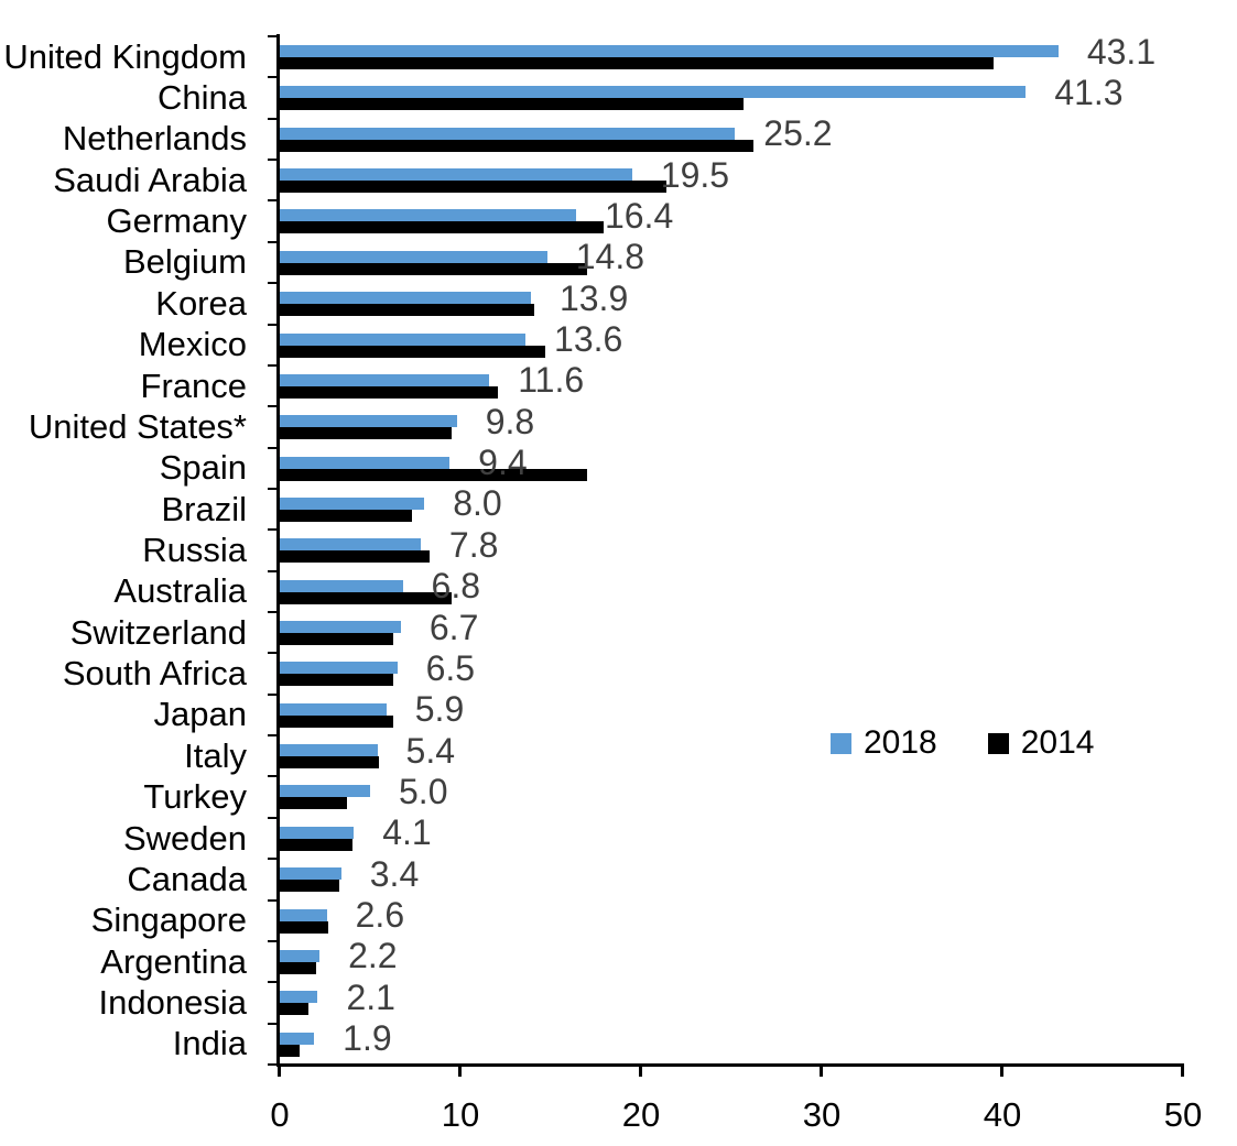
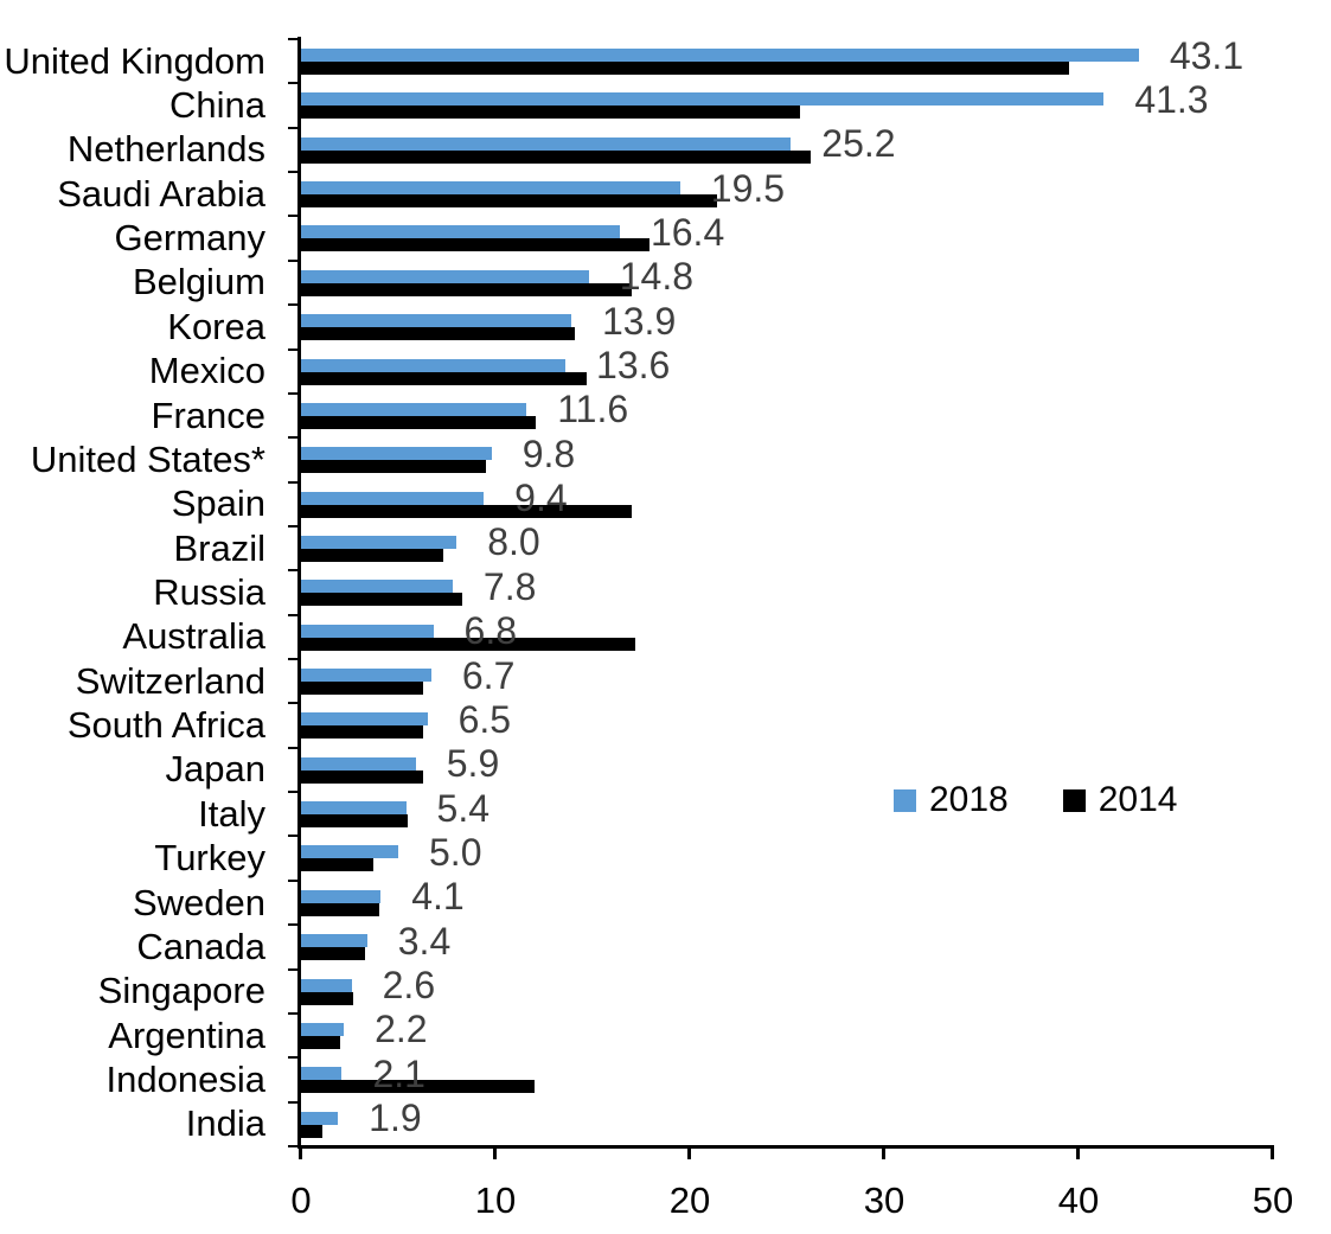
2014/Australia: 9.5 -> 17.2
2014/Indonesia: 1.6 -> 12.0
